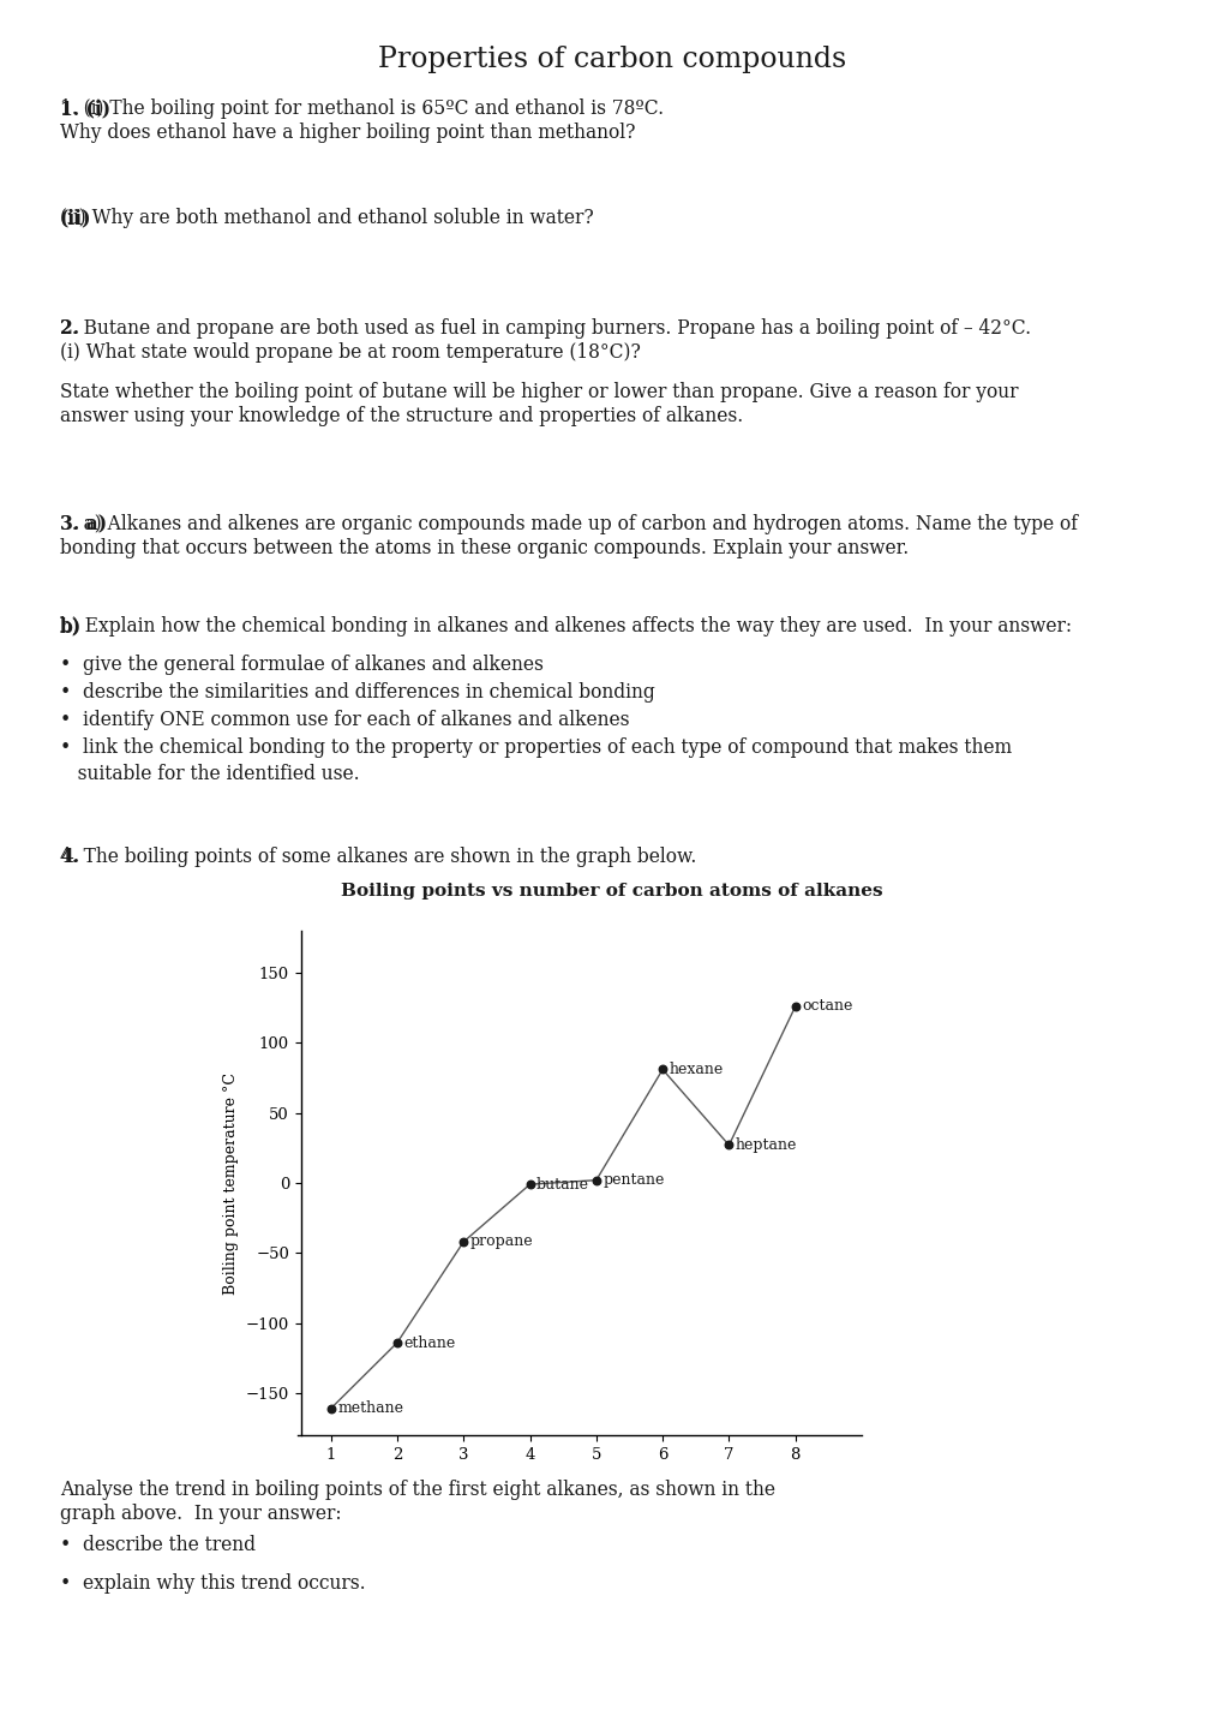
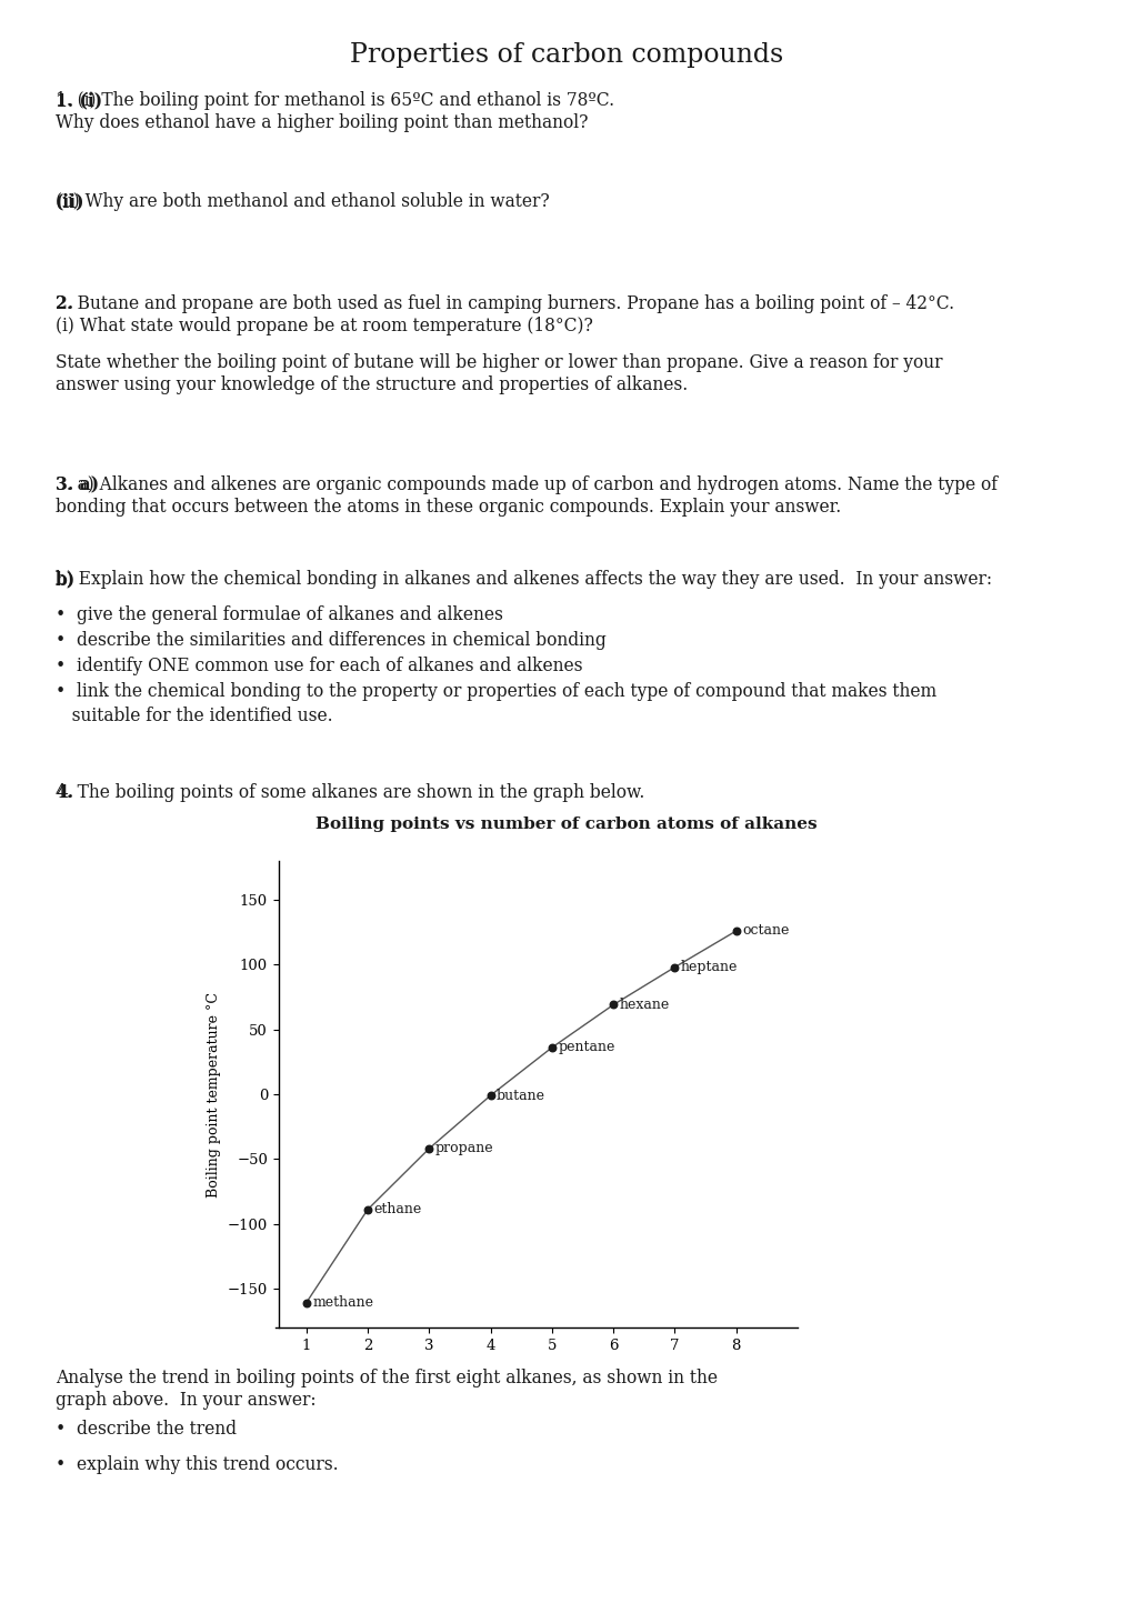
2: -114 -> -89
5: 2 -> 36
6: 81 -> 69
7: 27 -> 98
